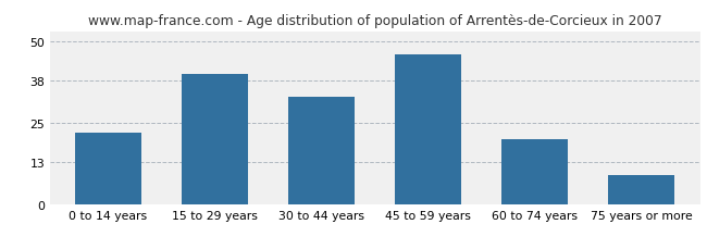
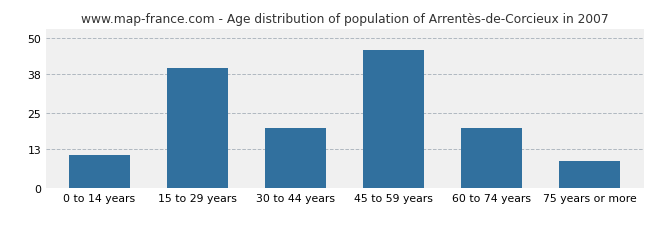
0 to 14 years: 22 -> 11
30 to 44 years: 33 -> 20
